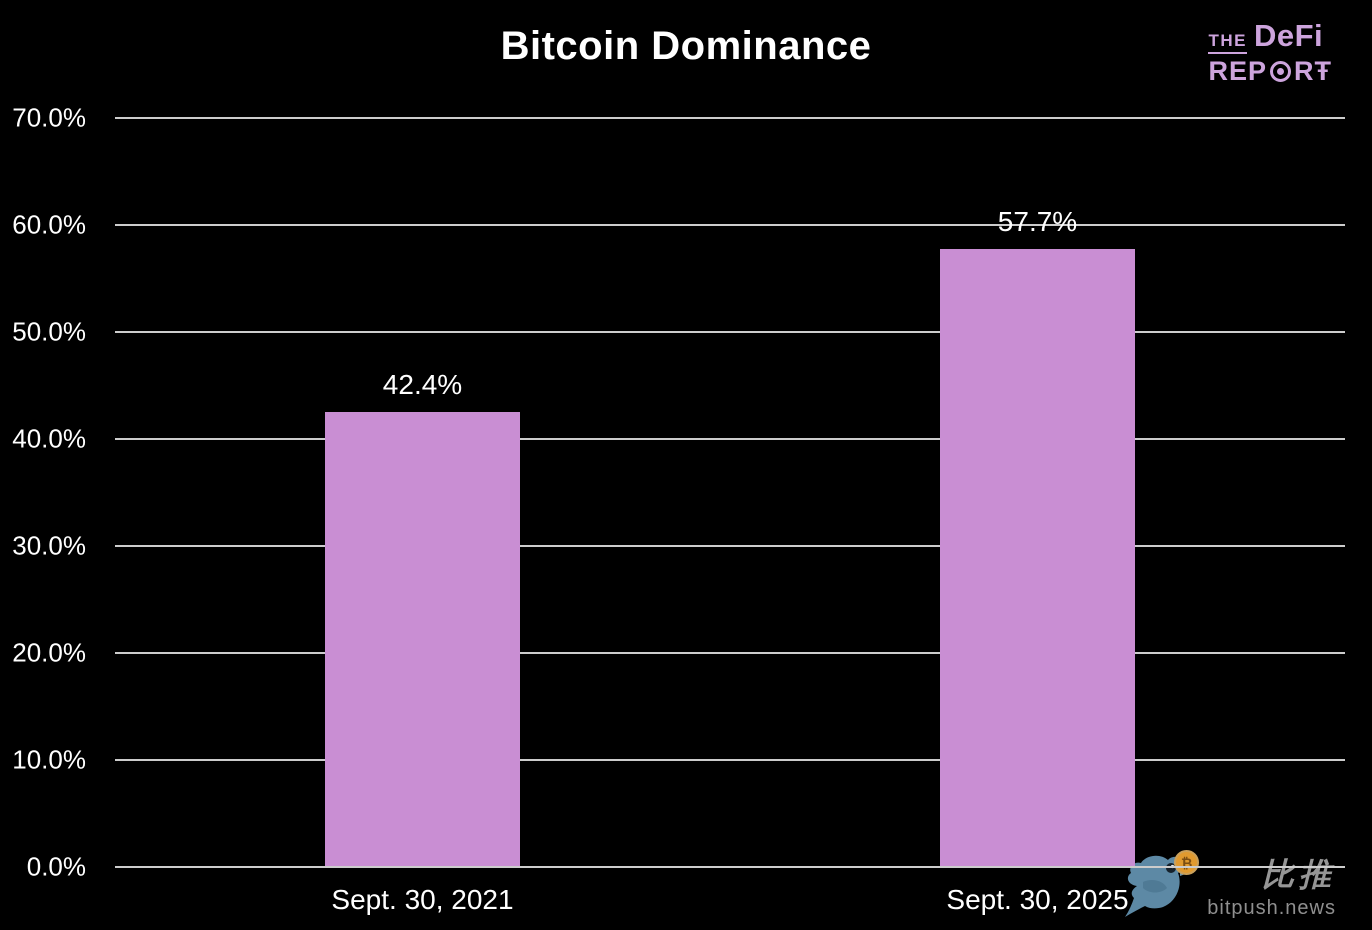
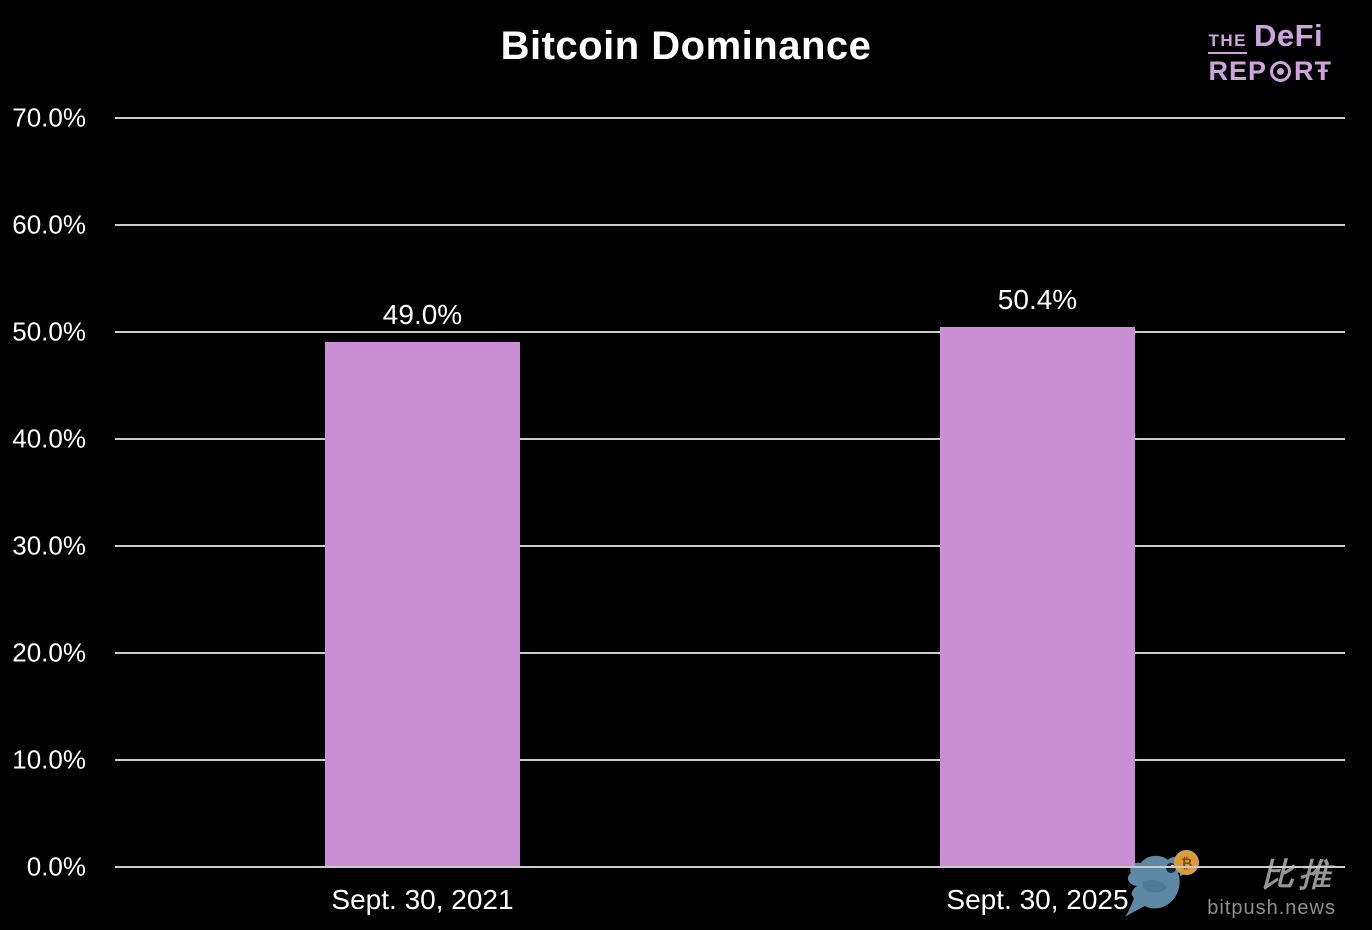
Sept. 30, 2021: 42.4% -> 49.0%
Sept. 30, 2025: 57.7% -> 50.4%
